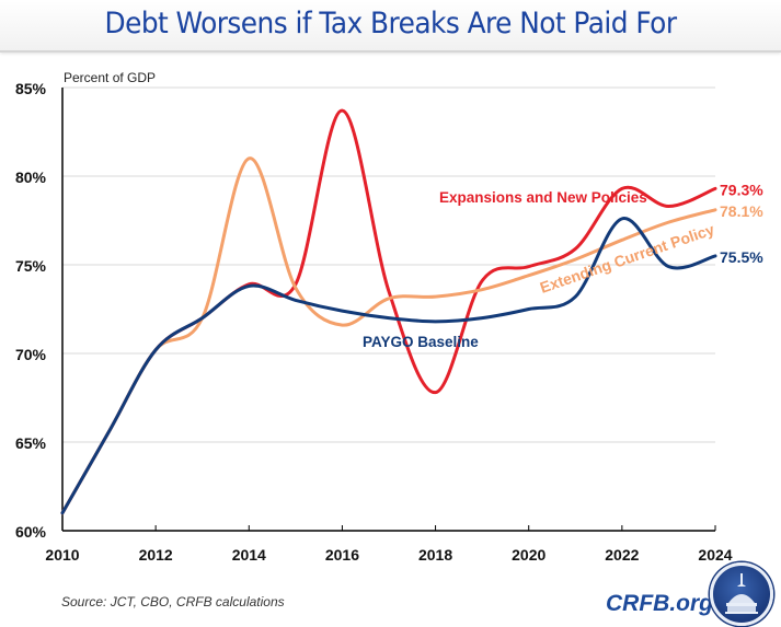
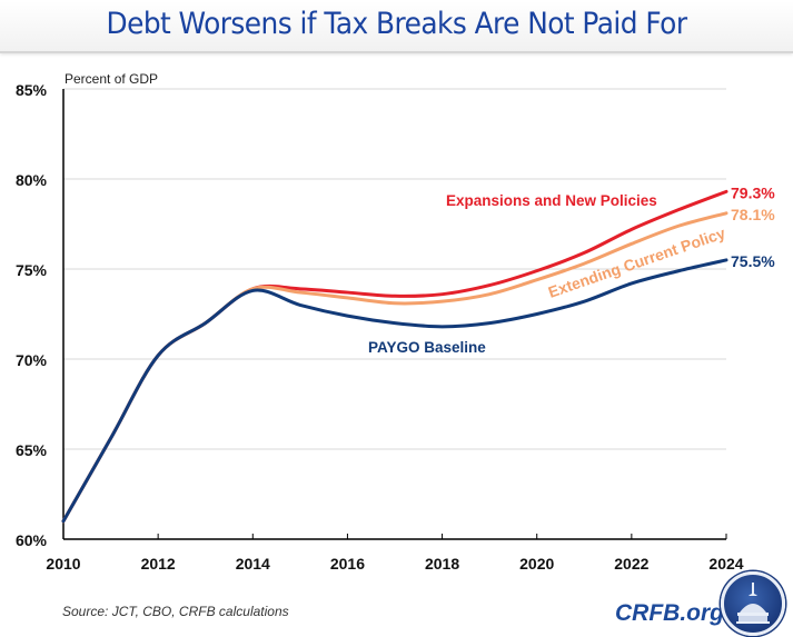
Extending Current Policy/2014: 81.0% -> 73.9%
Expansions and New Policies/2016: 83.7% -> 73.7%
Extending Current Policy/2016: 71.6% -> 73.4%
Expansions and New Policies/2018: 67.8% -> 73.6%
Expansions and New Policies/2022: 79.3% -> 77.2%
PAYGO Baseline/2022: 77.6% -> 74.2%
